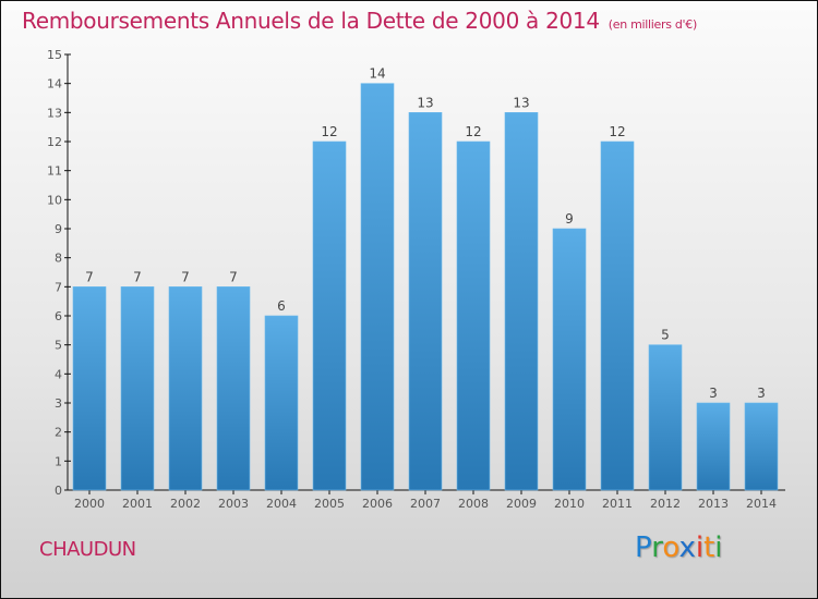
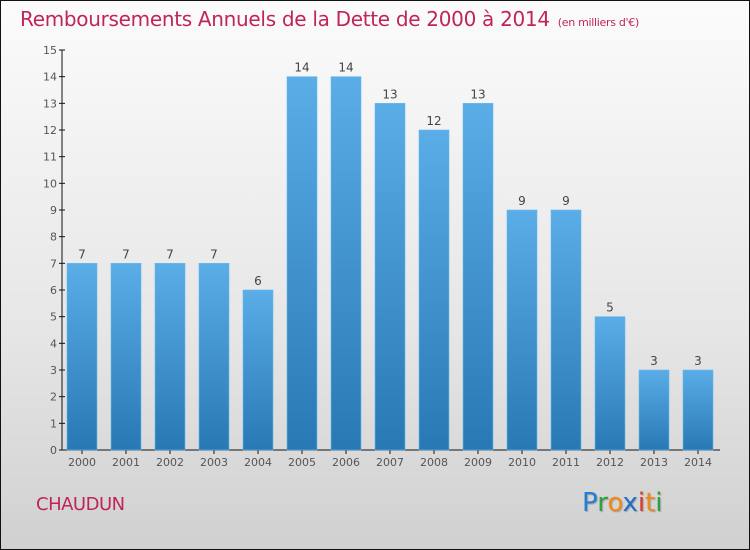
2005: 12 -> 14
2011: 12 -> 9
